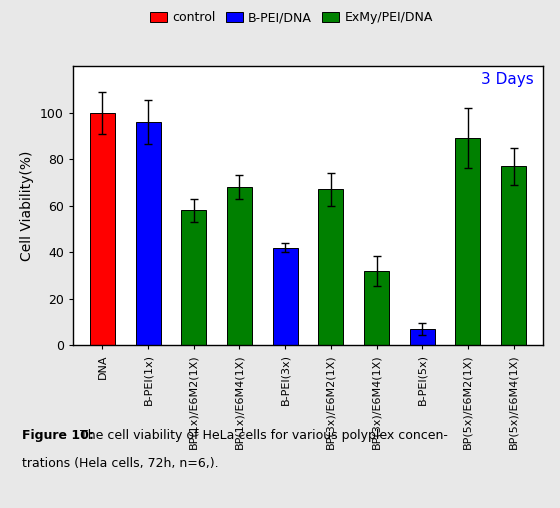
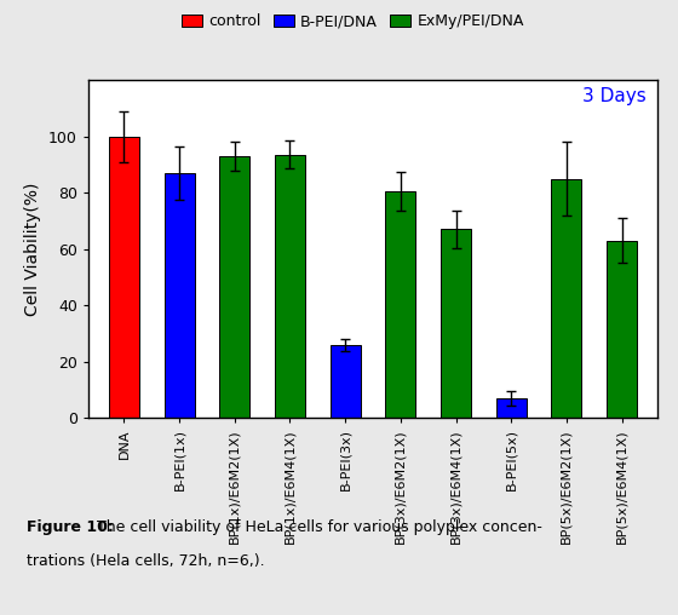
B-PEI(1x): 96.0 -> 87.0
BP(1x)/E6M2(1X): 58.0 -> 93.0
BP(1x)/E6M4(1X): 68.0 -> 93.5
B-PEI(3x): 42.0 -> 26.0
BP(3x)/E6M2(1X): 67.0 -> 80.5
BP(3x)/E6M4(1X): 32.0 -> 67.0
BP(5x)/E6M2(1X): 89.0 -> 85.0
BP(5x)/E6M4(1X): 77.0 -> 63.0
